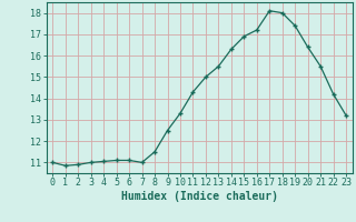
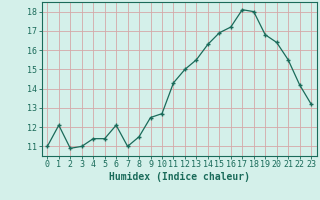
1: 10.8 -> 12.1
4: 11.1 -> 11.4
5: 11.1 -> 11.4
6: 11.1 -> 12.1
10: 13.3 -> 12.7
19: 17.4 -> 16.8
